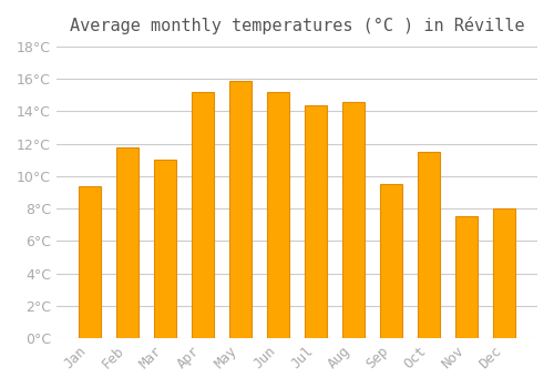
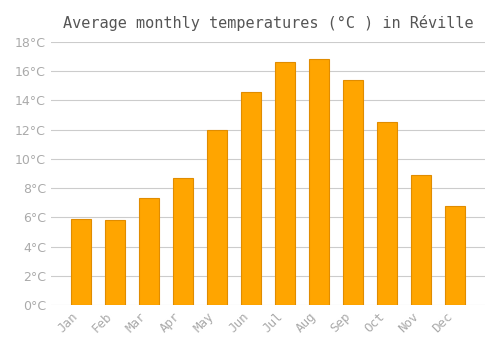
Jan: 9.4°C -> 5.9°C
Feb: 11.8°C -> 5.8°C
Mar: 11.0°C -> 7.3°C
Apr: 15.2°C -> 8.7°C
May: 15.9°C -> 12.0°C
Jun: 15.2°C -> 14.6°C
Jul: 14.4°C -> 16.6°C
Aug: 14.6°C -> 16.8°C
Sep: 9.5°C -> 15.4°C
Oct: 11.5°C -> 12.5°C
Nov: 7.5°C -> 8.9°C
Dec: 8.0°C -> 6.8°C
